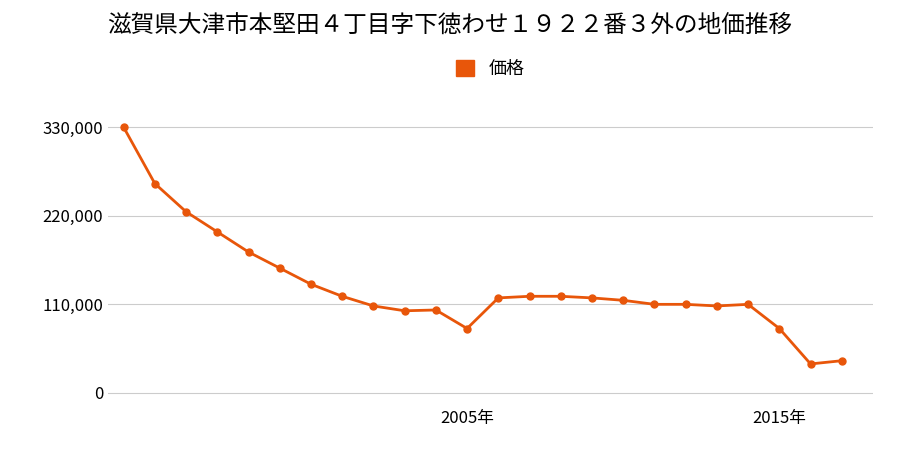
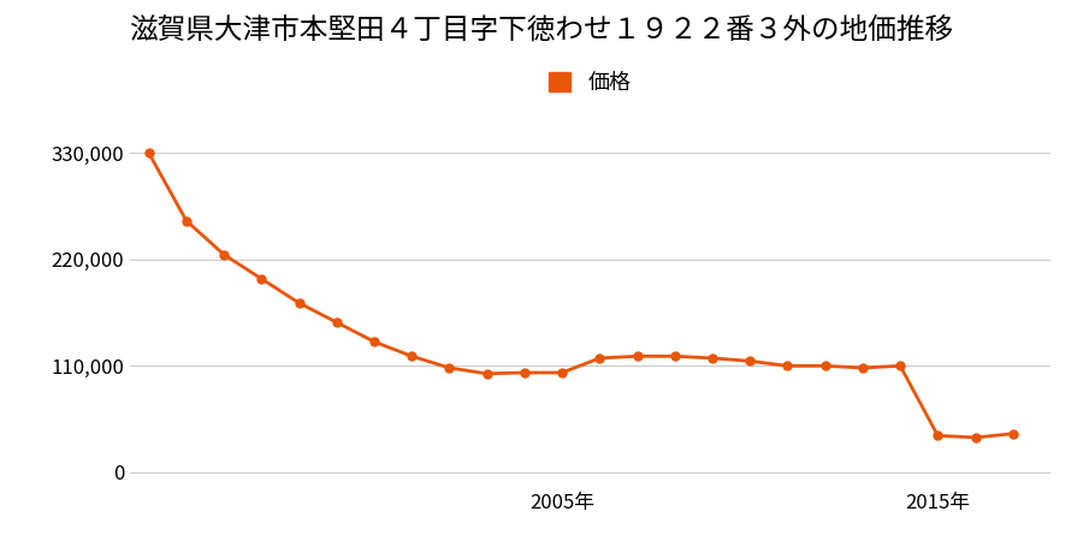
2005年: 80,000 -> 103,000
2015年: 80,000 -> 38,000
